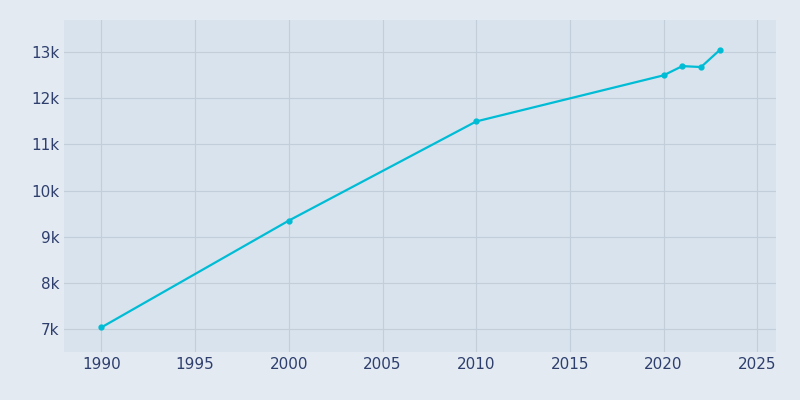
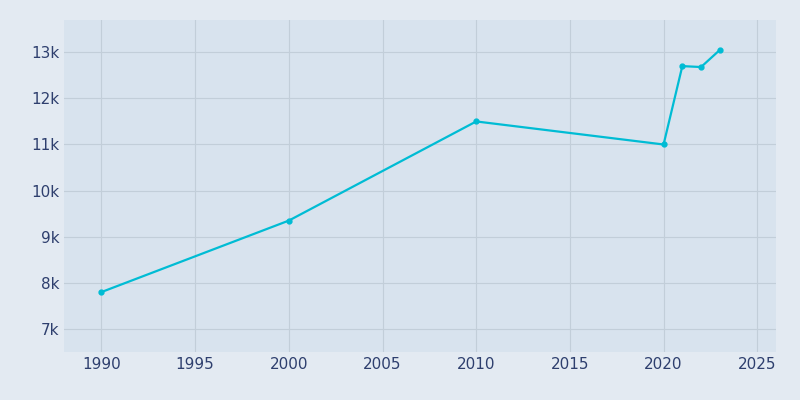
1990: 7.04k -> 7.80k
2020: 12.50k -> 11.00k
